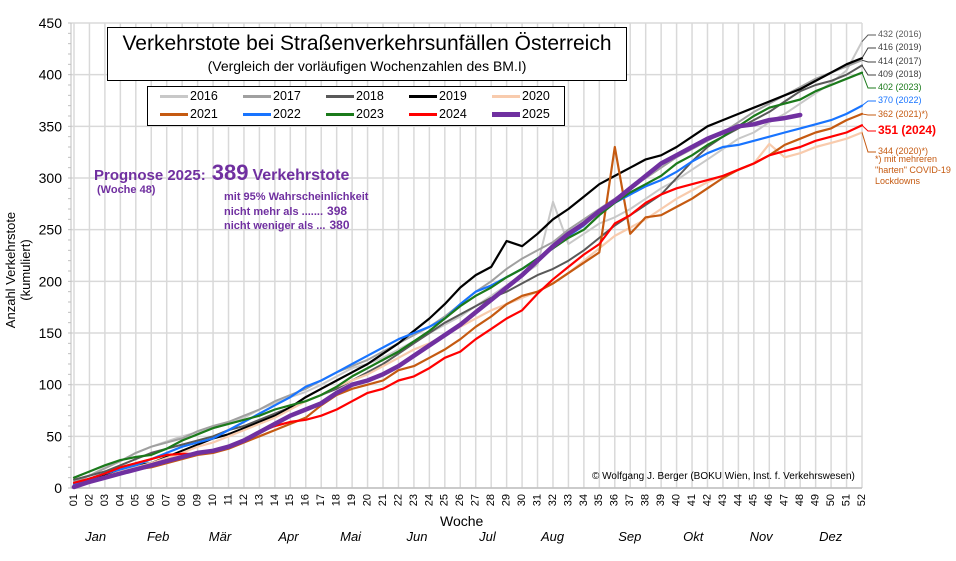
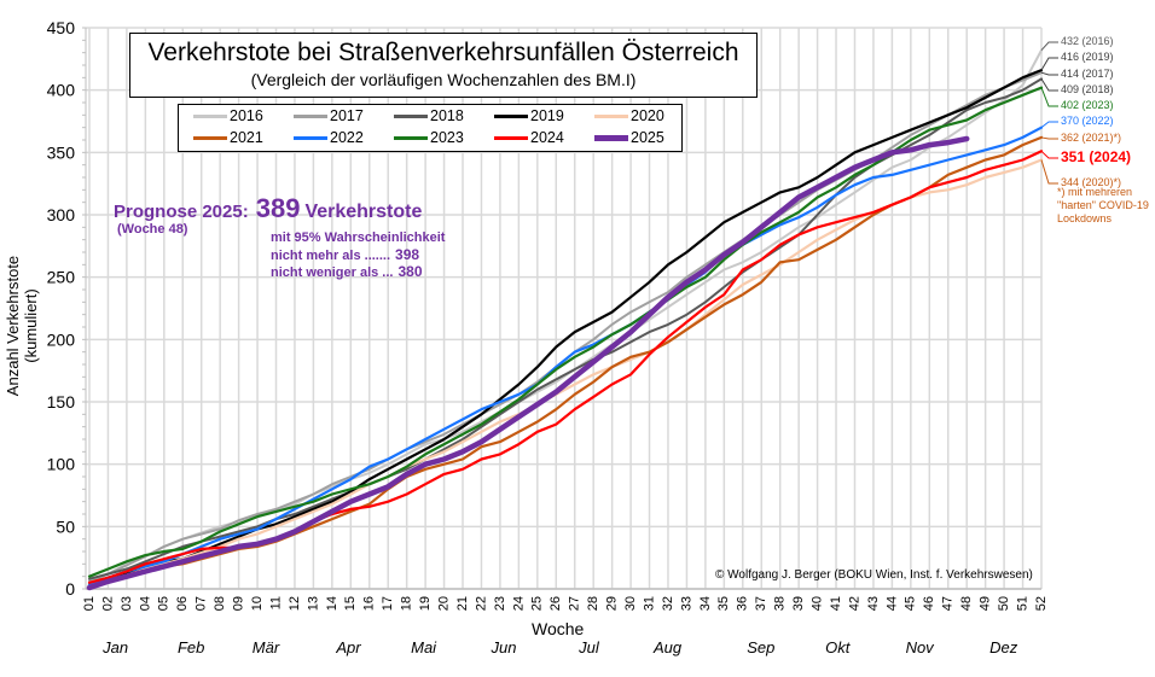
2019/29: 239 -> 222
2016/32: 277 -> 226
2021/36: 330 -> 236
2020/46: 333 -> 318
